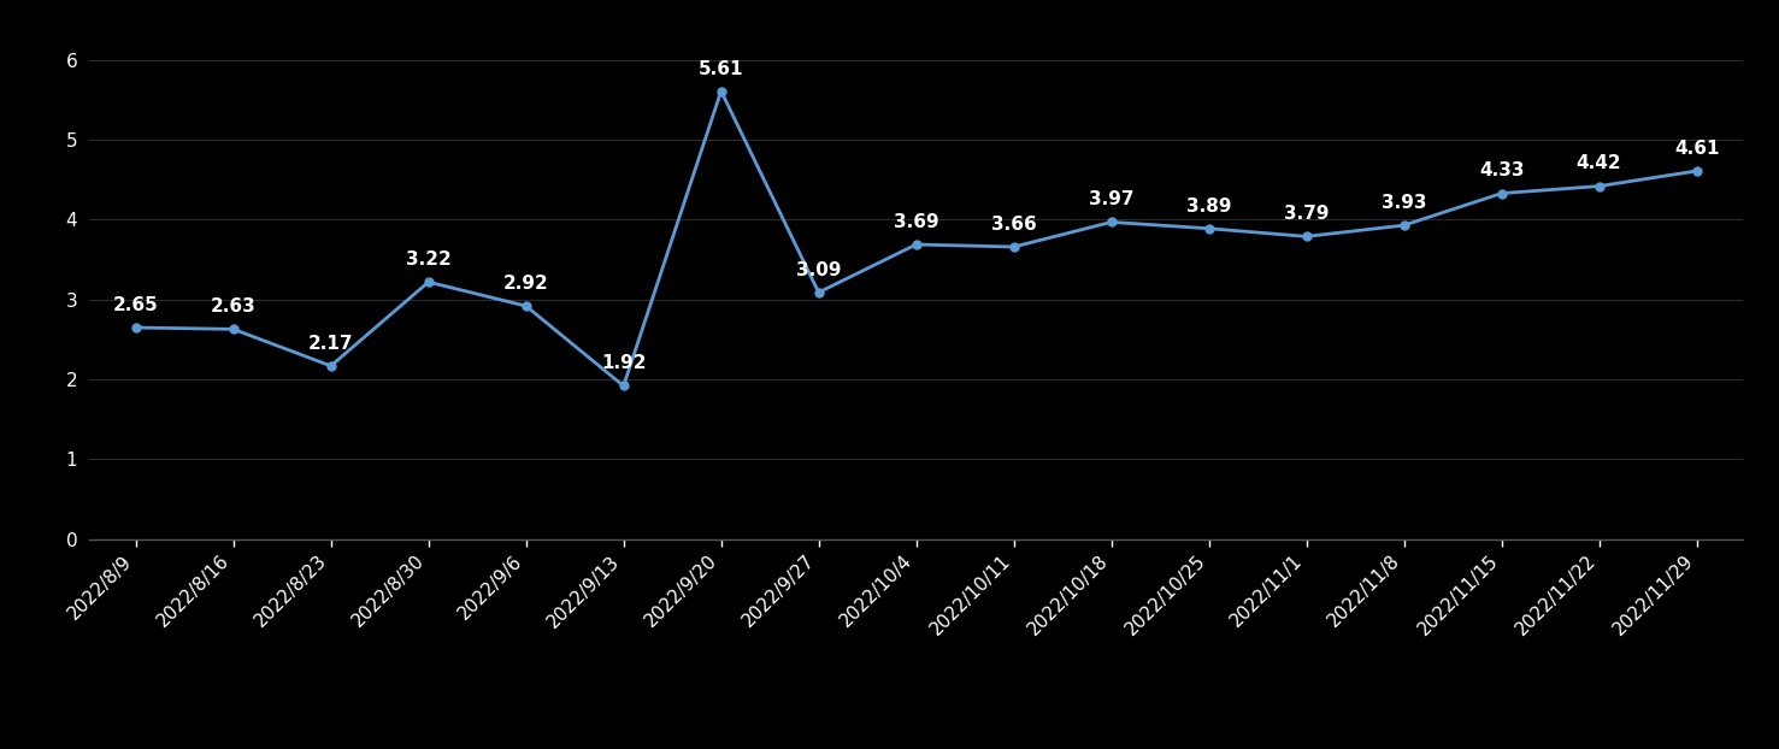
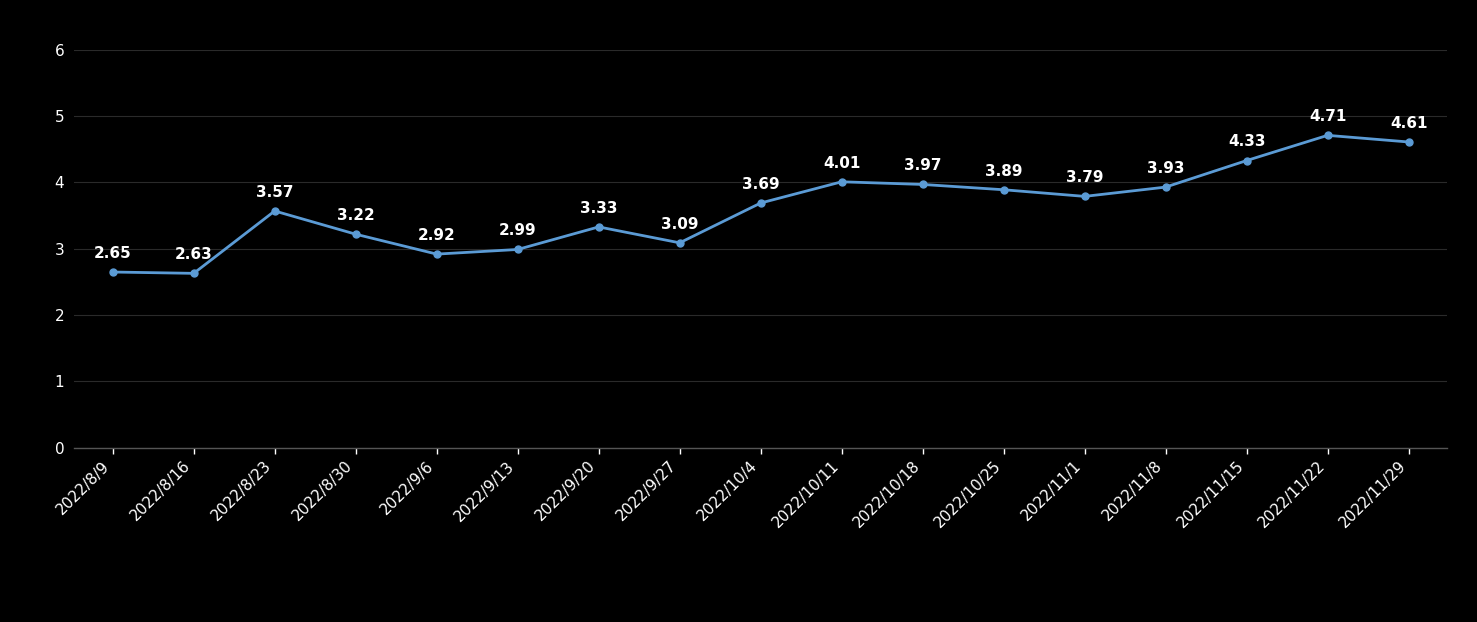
2022/8/23: 2.17 -> 3.57
2022/9/13: 1.92 -> 2.99
2022/9/20: 5.61 -> 3.33
2022/10/11: 3.66 -> 4.01
2022/11/22: 4.42 -> 4.71
